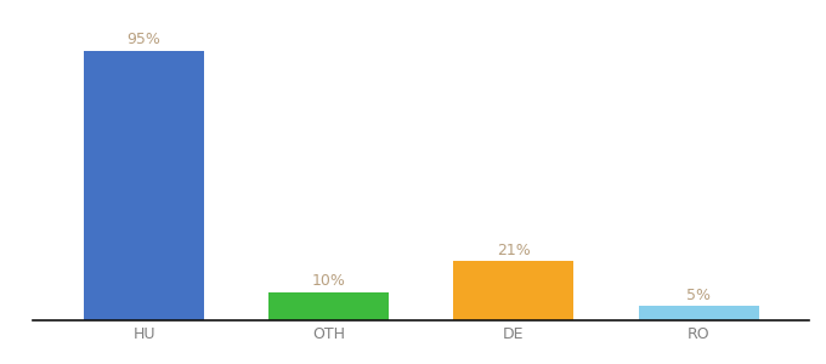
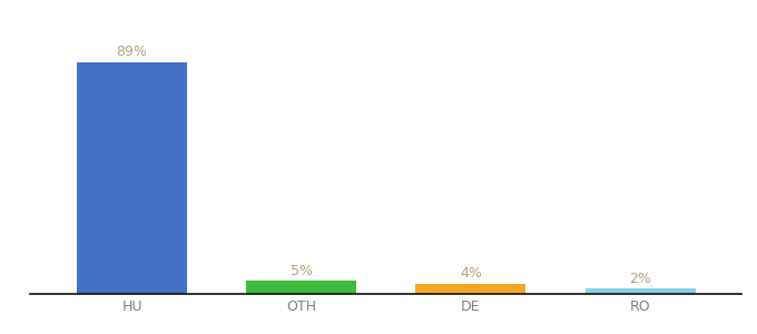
HU: 95% -> 89%
OTH: 10% -> 5%
DE: 21% -> 4%
RO: 5% -> 2%
